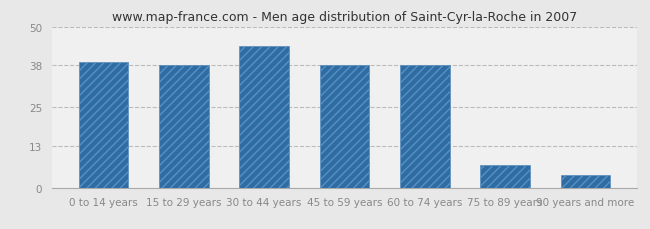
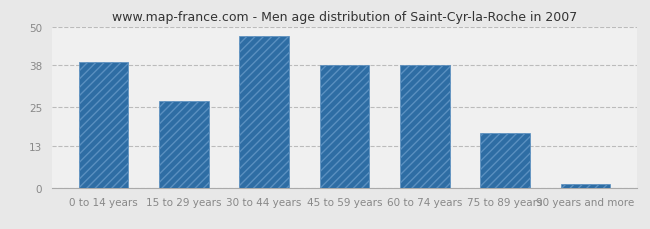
15 to 29 years: 38 -> 27
30 to 44 years: 44 -> 47
75 to 89 years: 7 -> 17
90 years and more: 4 -> 1
